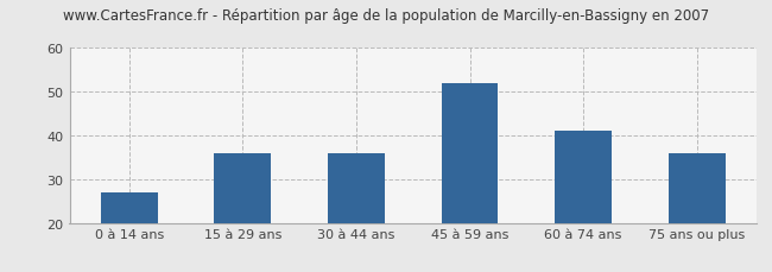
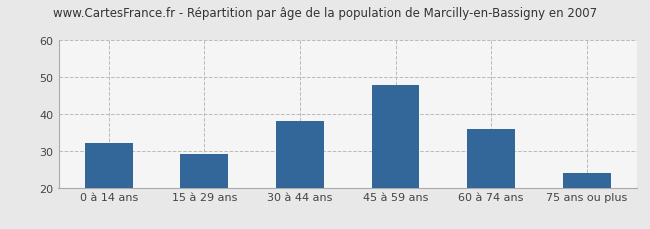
0 à 14 ans: 27 -> 32
15 à 29 ans: 36 -> 29
30 à 44 ans: 36 -> 38
45 à 59 ans: 52 -> 48
60 à 74 ans: 41 -> 36
75 ans ou plus: 36 -> 24
